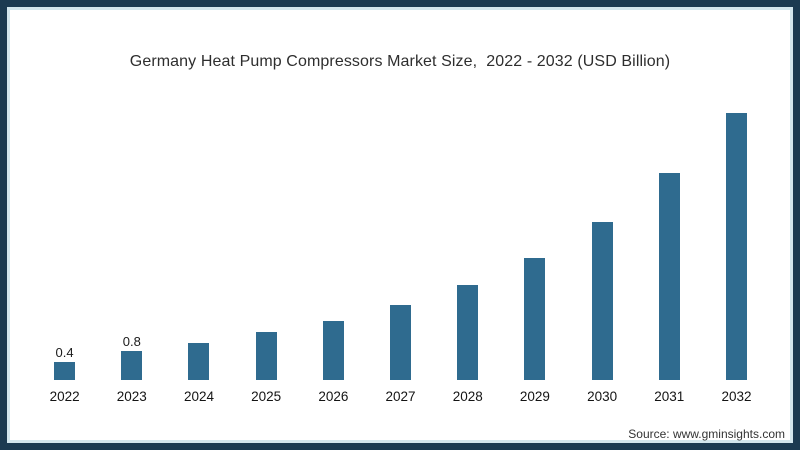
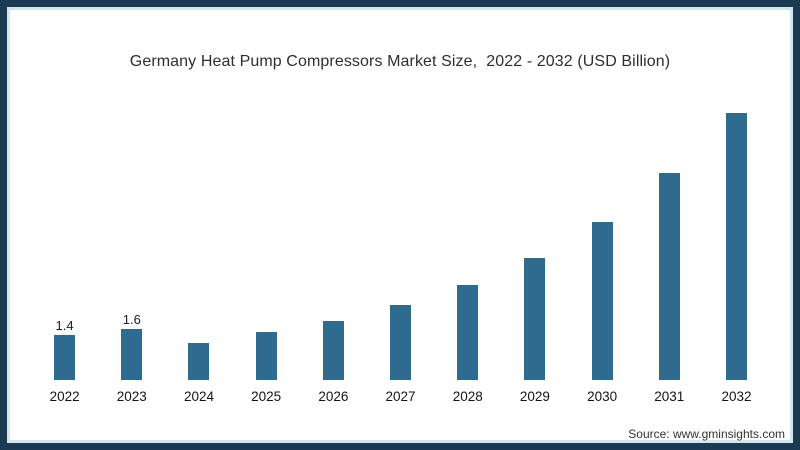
2022: 0.4 -> 1.4
2023: 0.8 -> 1.6
